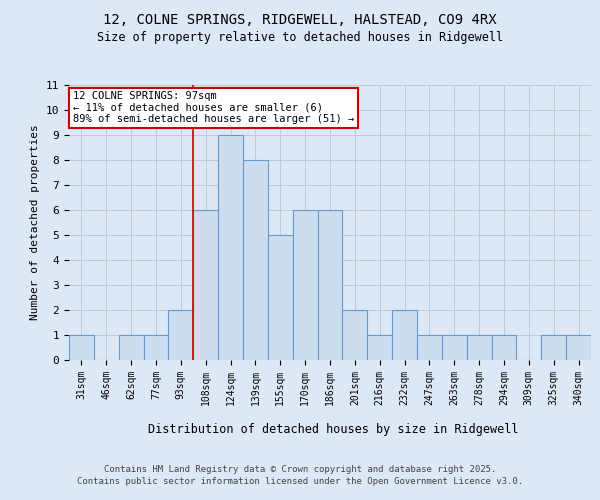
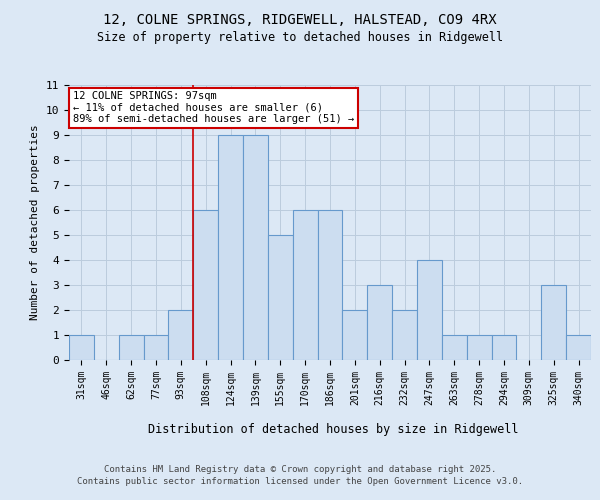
139sqm: 8 -> 9
216sqm: 1 -> 3
247sqm: 1 -> 4
325sqm: 1 -> 3
